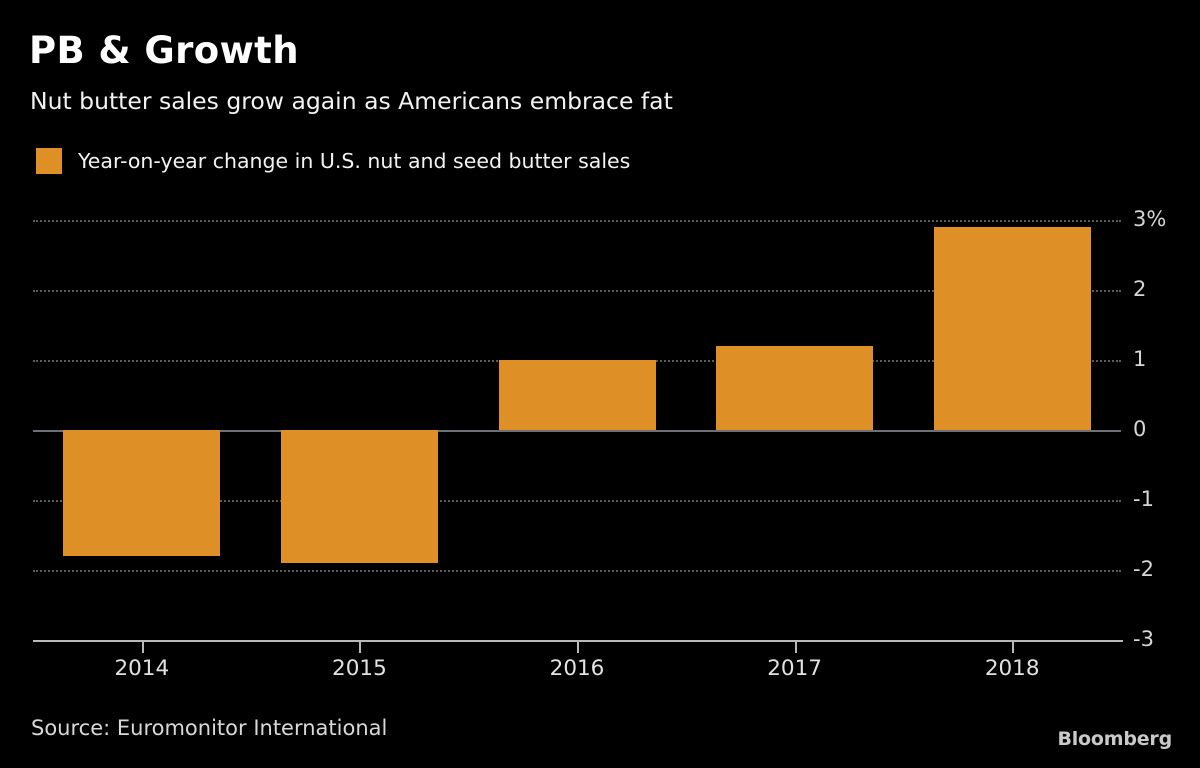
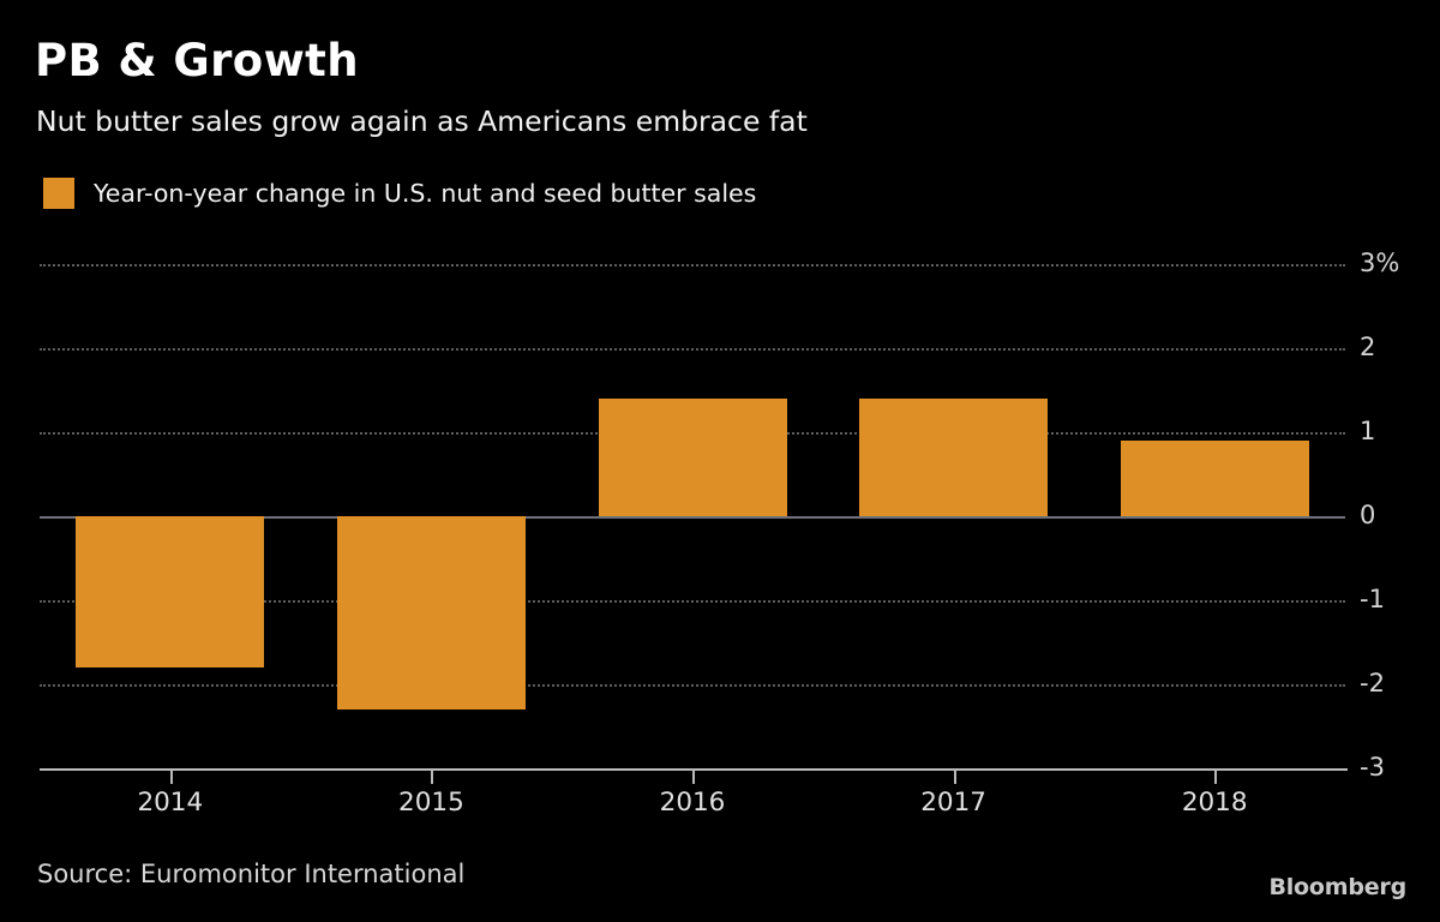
2015: -1.9% -> -2.3%
2016: 1.0% -> 1.4%
2017: 1.2% -> 1.4%
2018: 2.9% -> 0.9%
